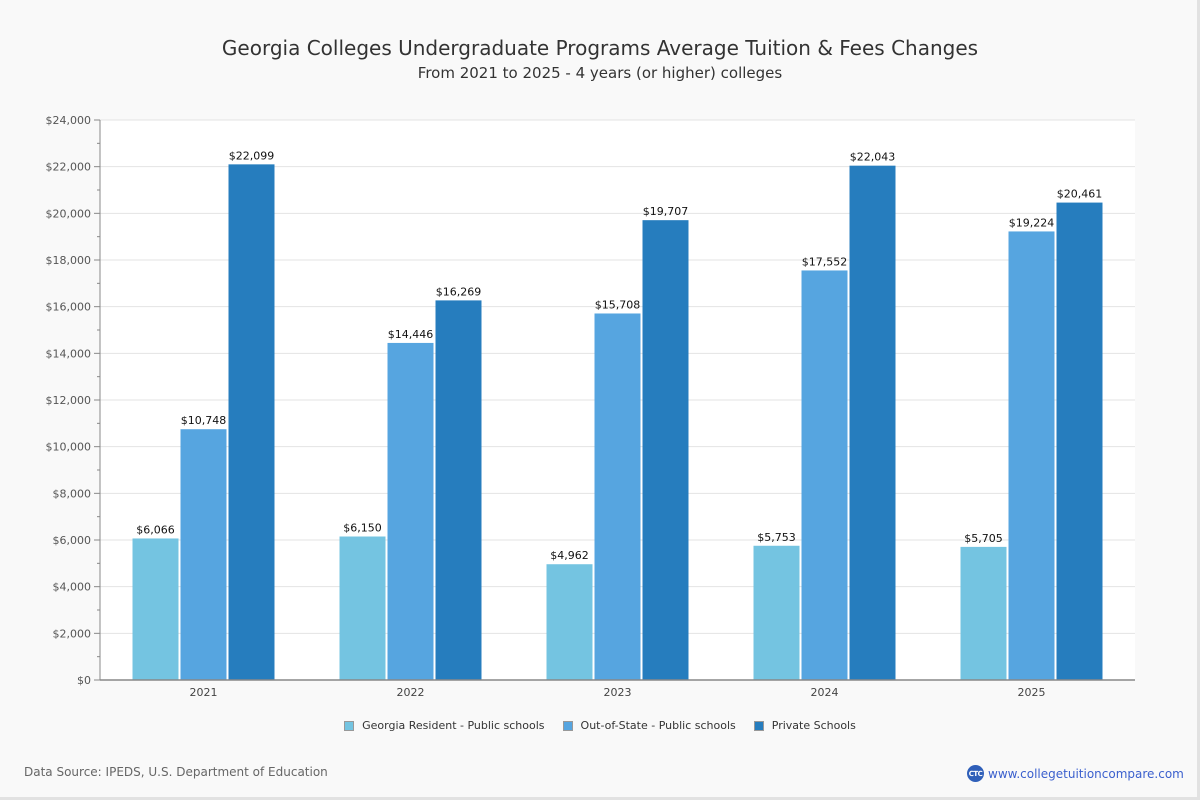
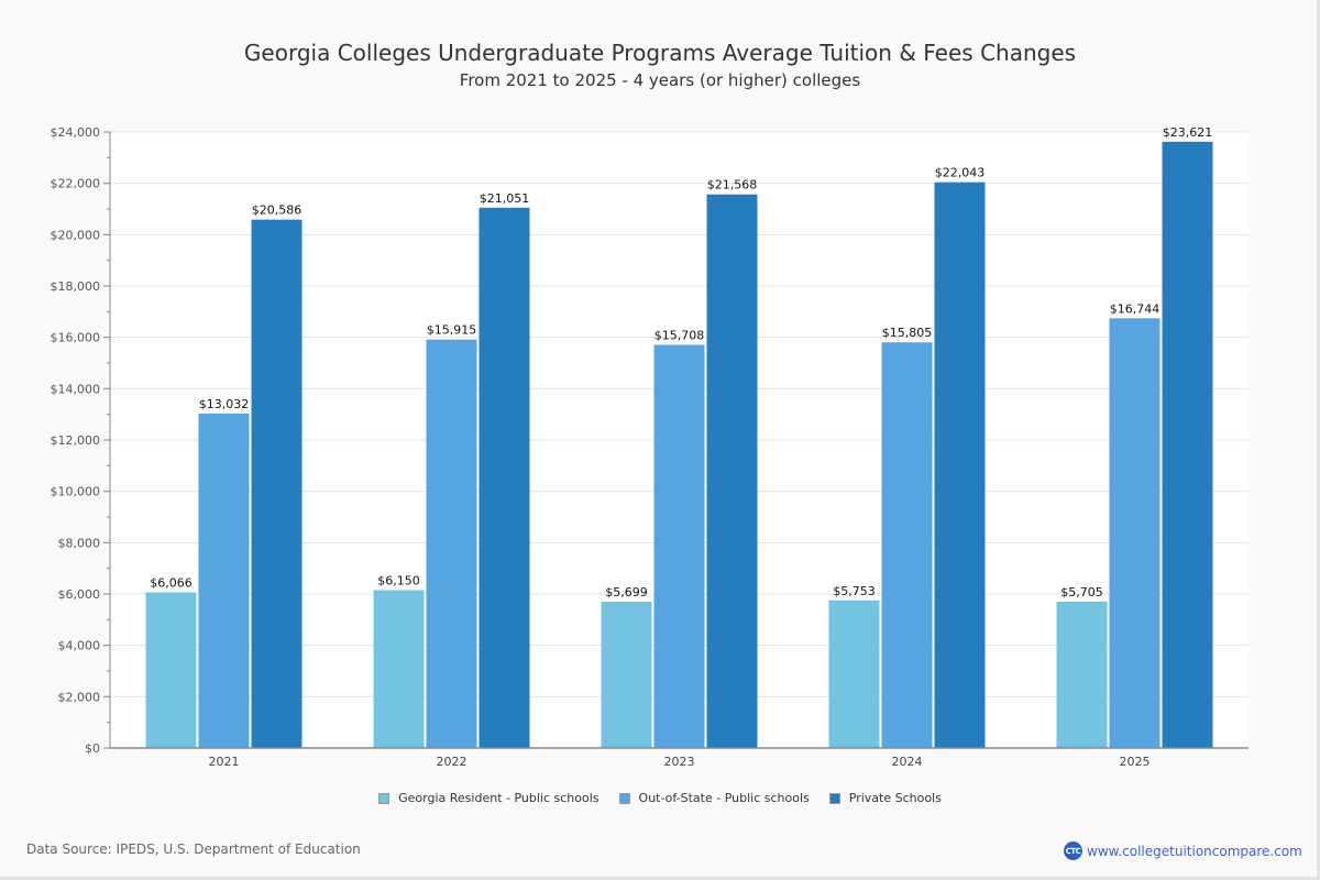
Out-of-State - Public schools/2021: $10,748 -> $13,032
Private Schools/2021: $22,099 -> $20,586
Out-of-State - Public schools/2022: $14,446 -> $15,915
Private Schools/2022: $16,269 -> $21,051
Georgia Resident - Public schools/2023: $4,962 -> $5,699
Private Schools/2023: $19,707 -> $21,568
Out-of-State - Public schools/2024: $17,552 -> $15,805
Out-of-State - Public schools/2025: $19,224 -> $16,744
Private Schools/2025: $20,461 -> $23,621
